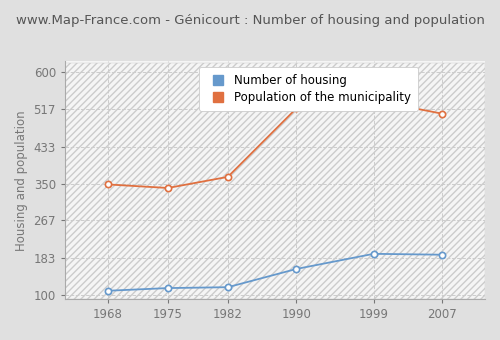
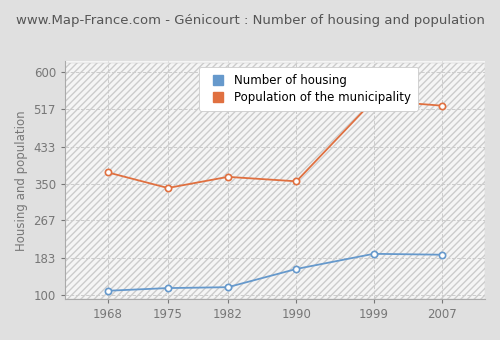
Population of the municipality/1968: 348 -> 375
Population of the municipality/1990: 519 -> 355
Population of the municipality/2007: 507 -> 525
